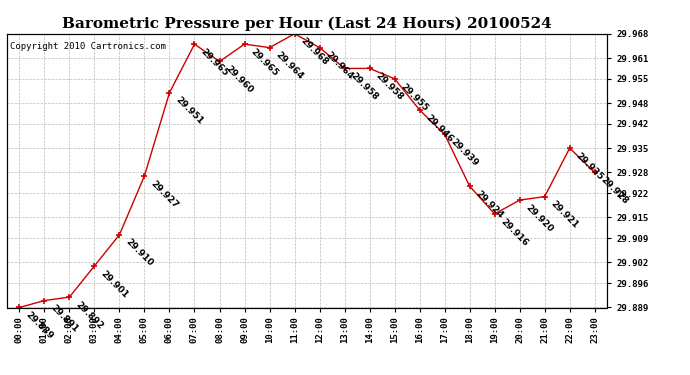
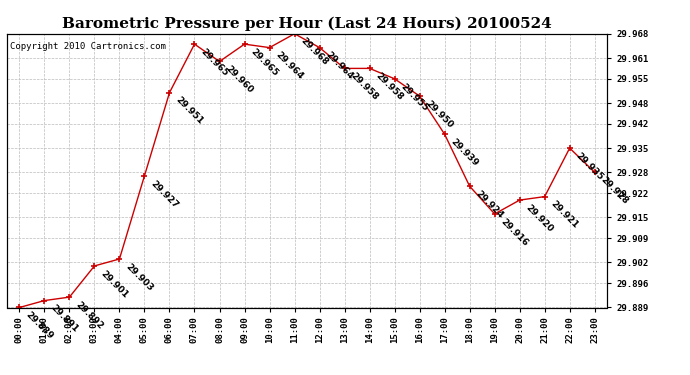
04:00: 29.910 -> 29.903
16:00: 29.946 -> 29.950
